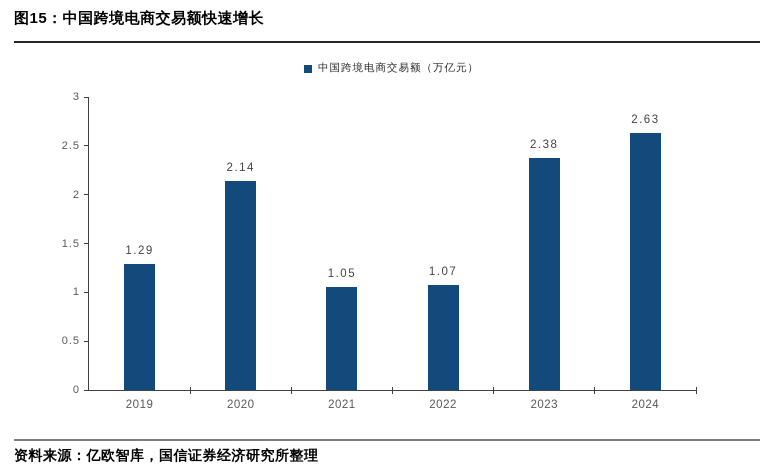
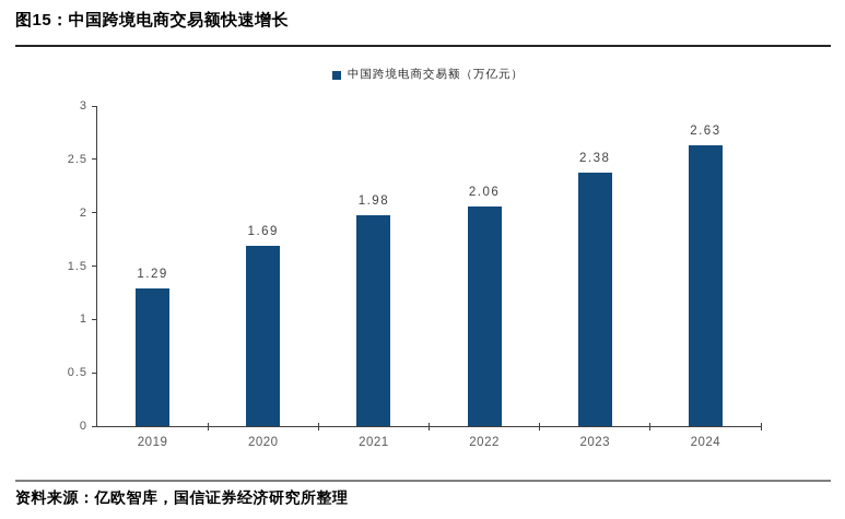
2020: 2.14 -> 1.69
2021: 1.05 -> 1.98
2022: 1.07 -> 2.06
